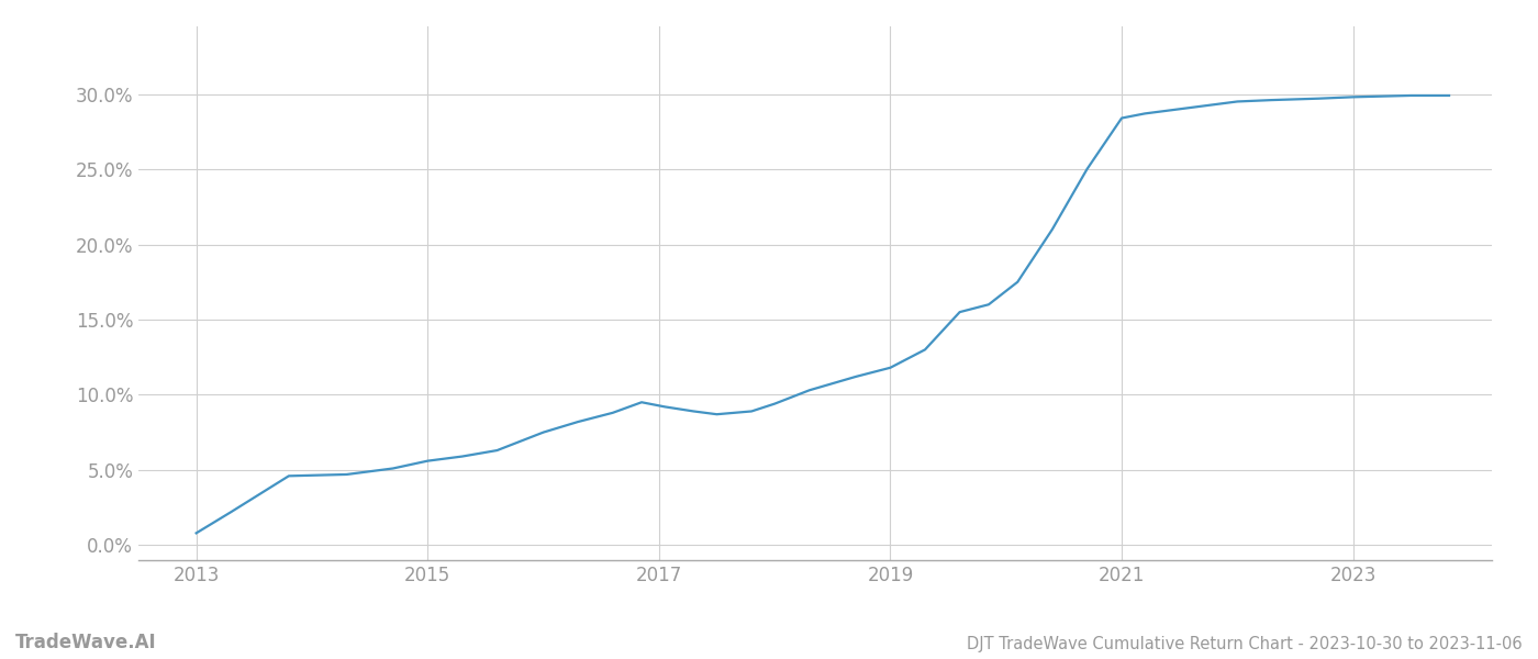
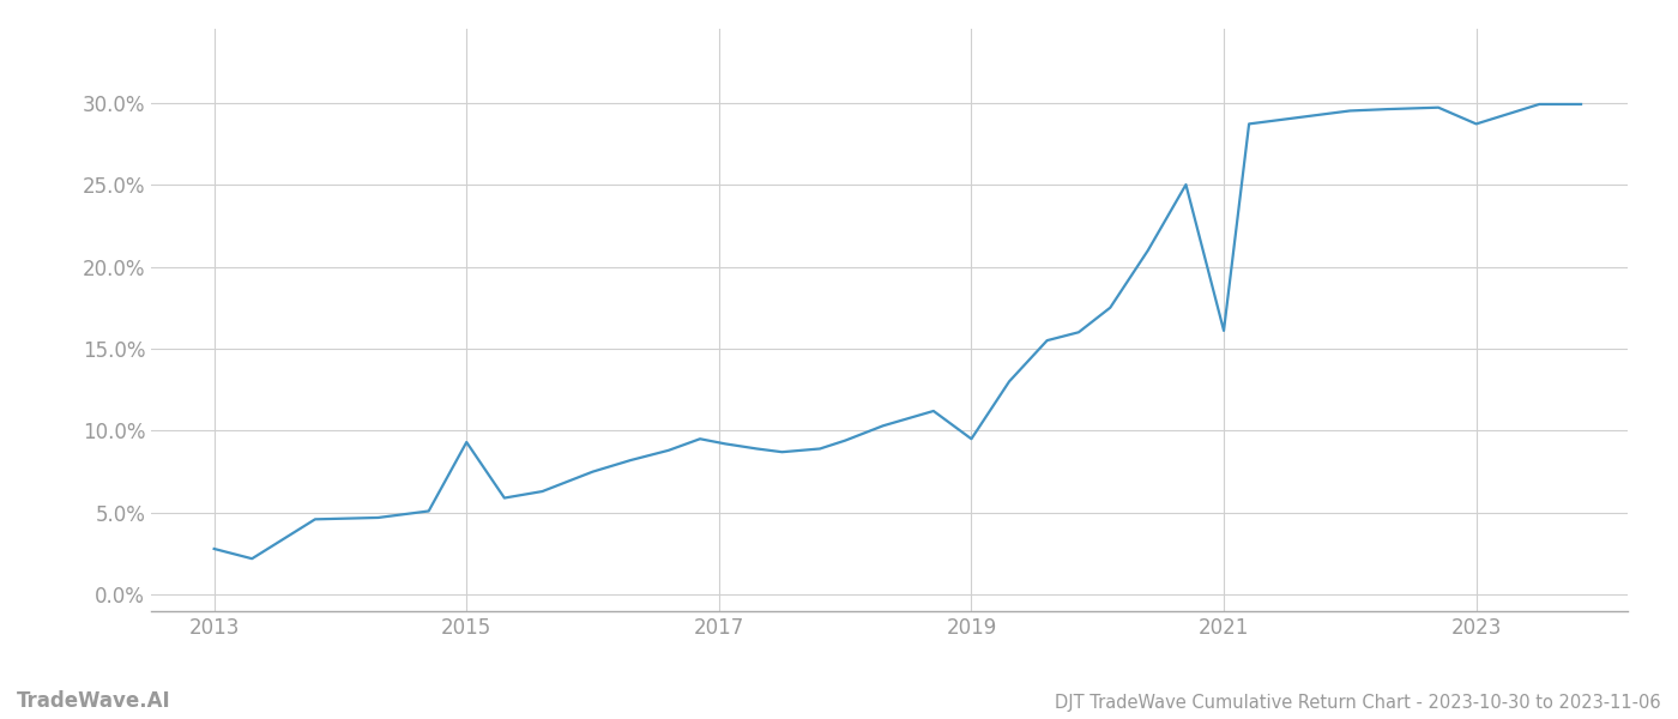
2013: 0.8% -> 2.8%
2015: 5.6% -> 9.3%
2019: 11.8% -> 9.5%
2021: 28.4% -> 16.1%
2023: 29.8% -> 28.7%
